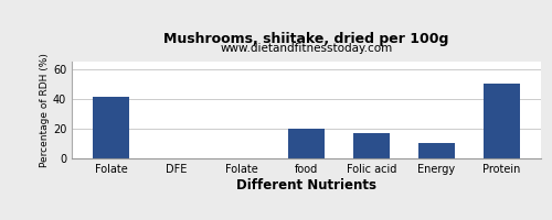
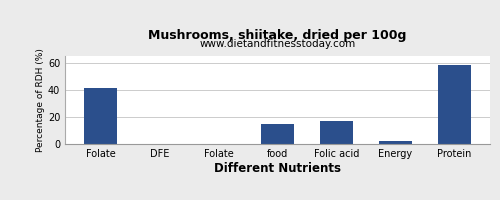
food: 20 -> 15
Energy: 10 -> 2
Protein: 50 -> 58
